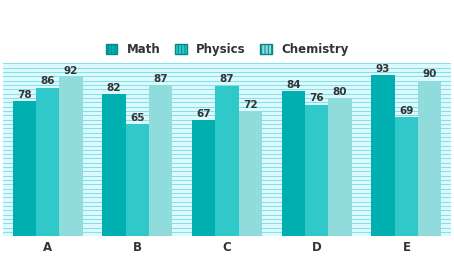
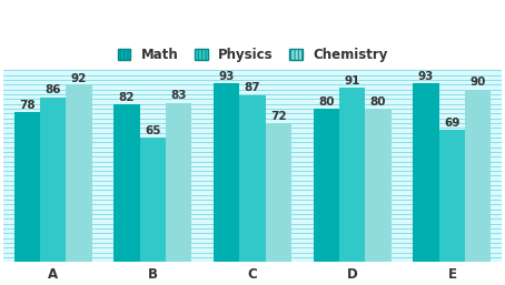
Chemistry/B: 87 -> 83
Math/C: 67 -> 93
Math/D: 84 -> 80
Physics/D: 76 -> 91
